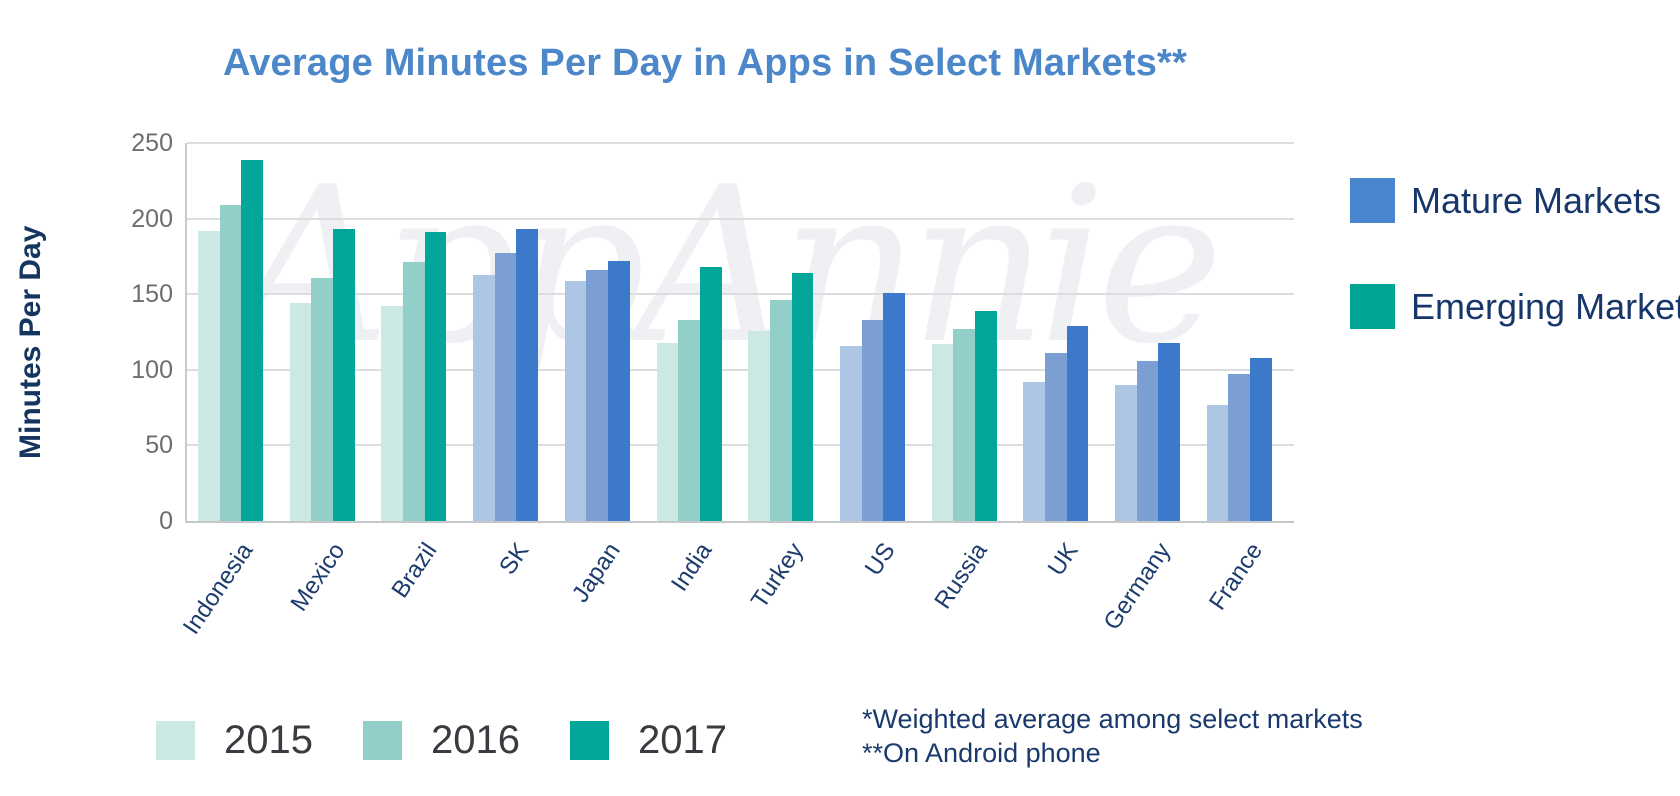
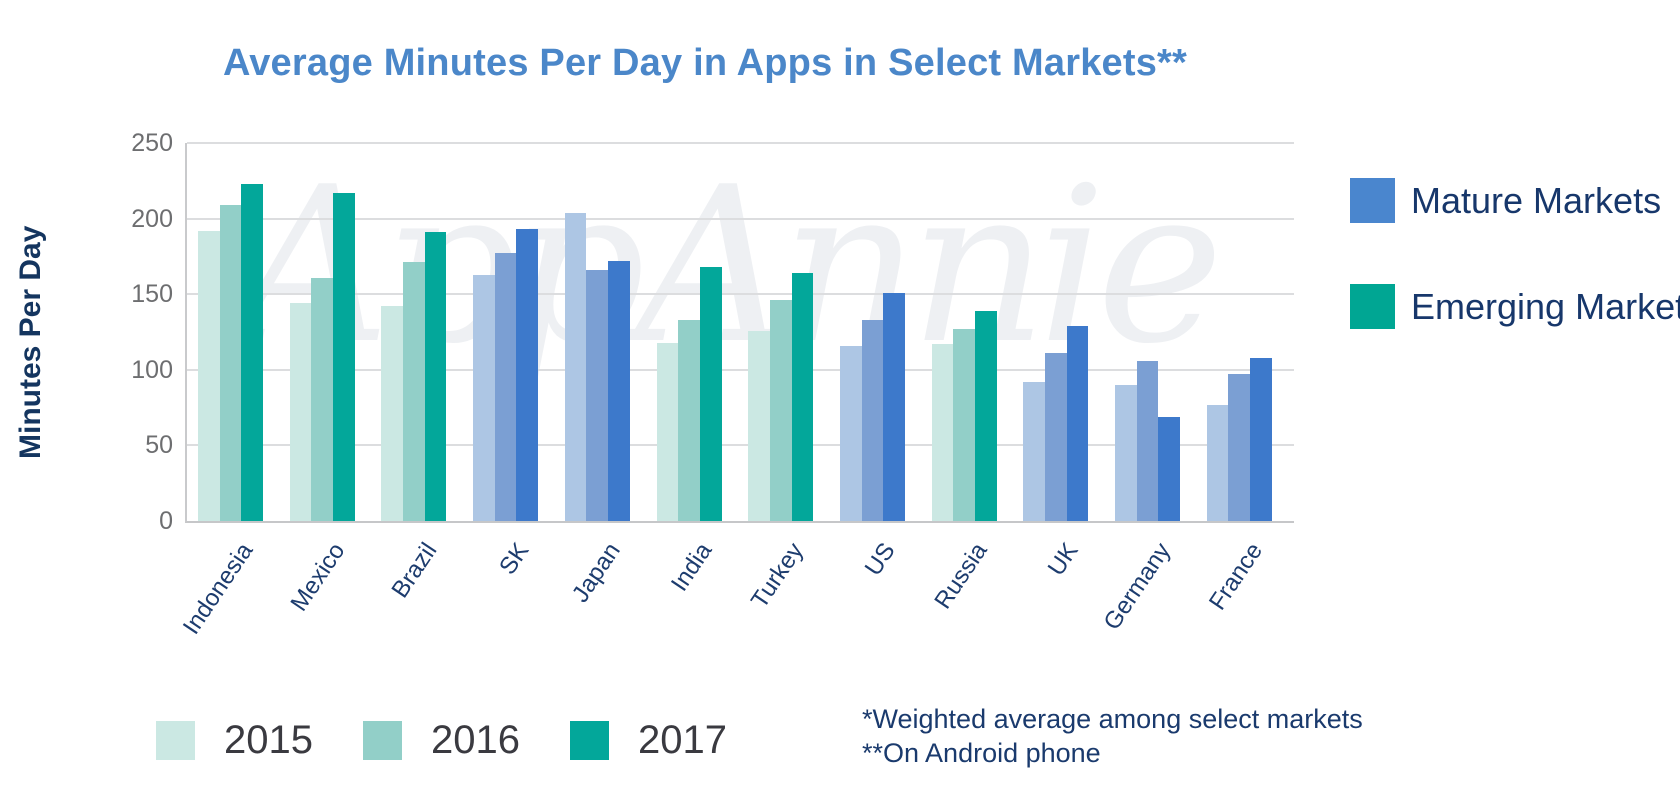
2017/Indonesia: 239 -> 223
2017/Mexico: 193 -> 217
2015/Japan: 159 -> 204
2017/Germany: 118 -> 69
